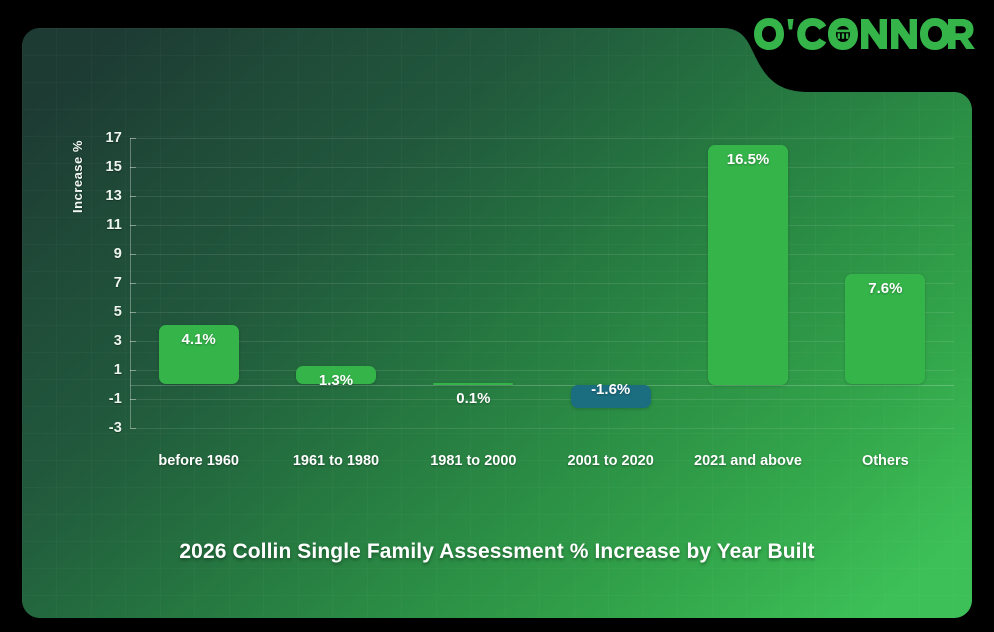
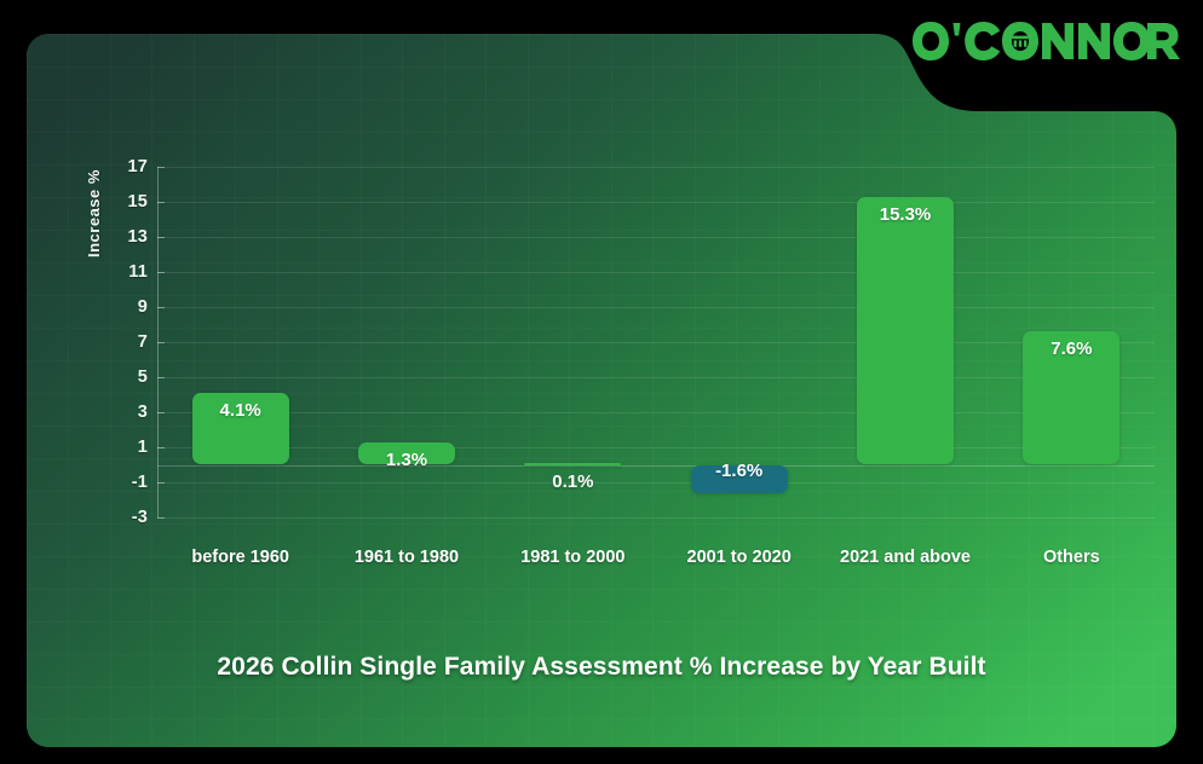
2021 and above: 16.5% -> 15.3%
